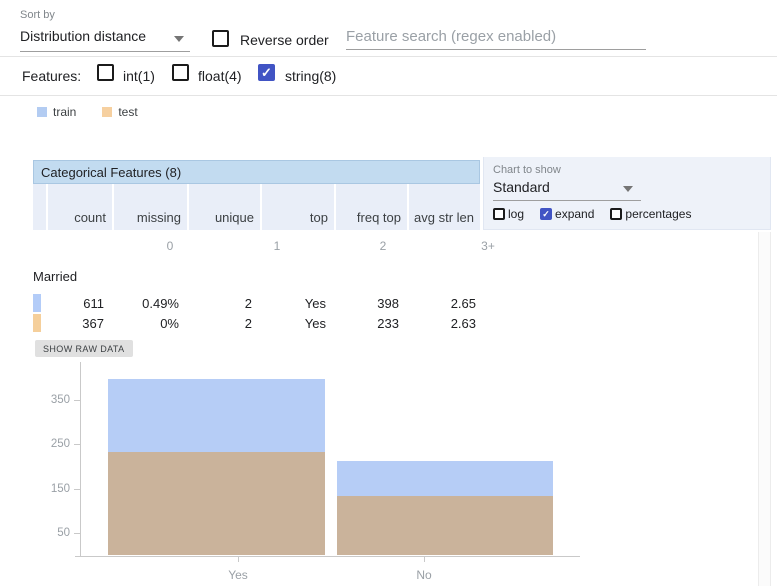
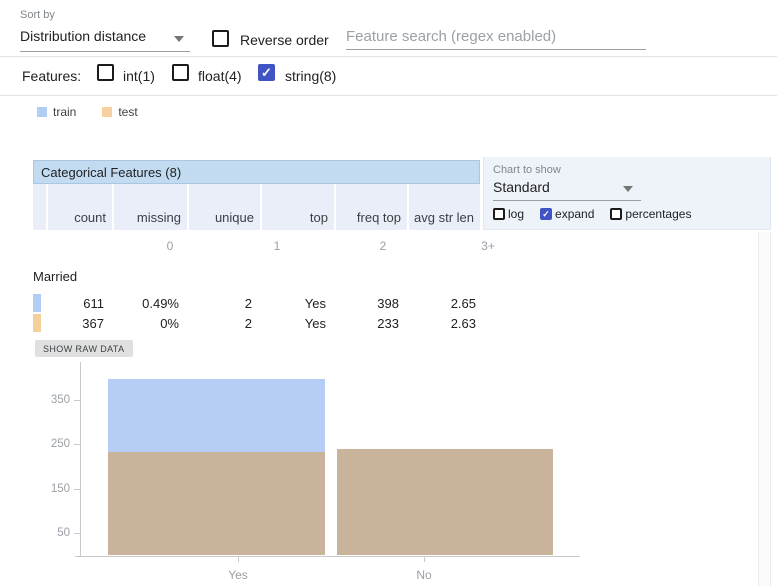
train/No: 210 -> 180
test/No: 130 -> 240
